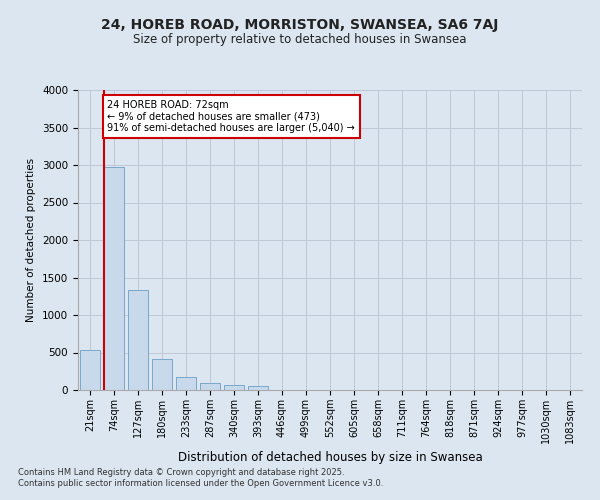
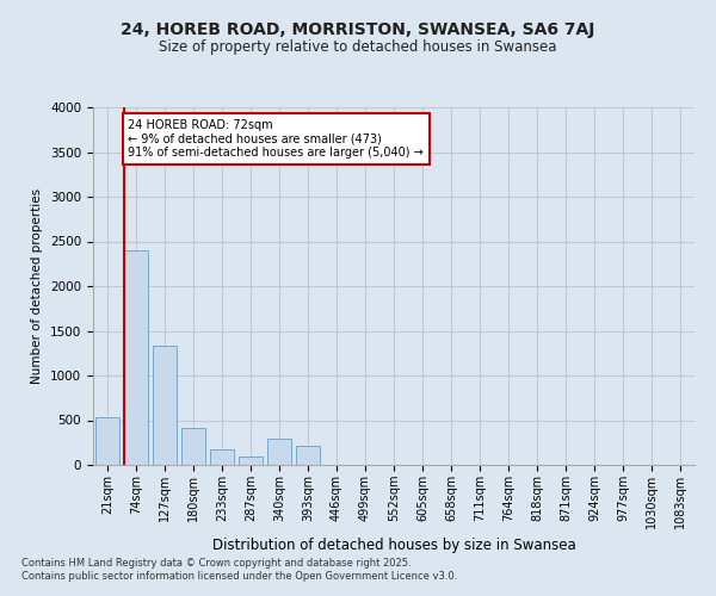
74sqm: 2970 -> 2400
340sqm: 60 -> 300
393sqm: 60 -> 220
